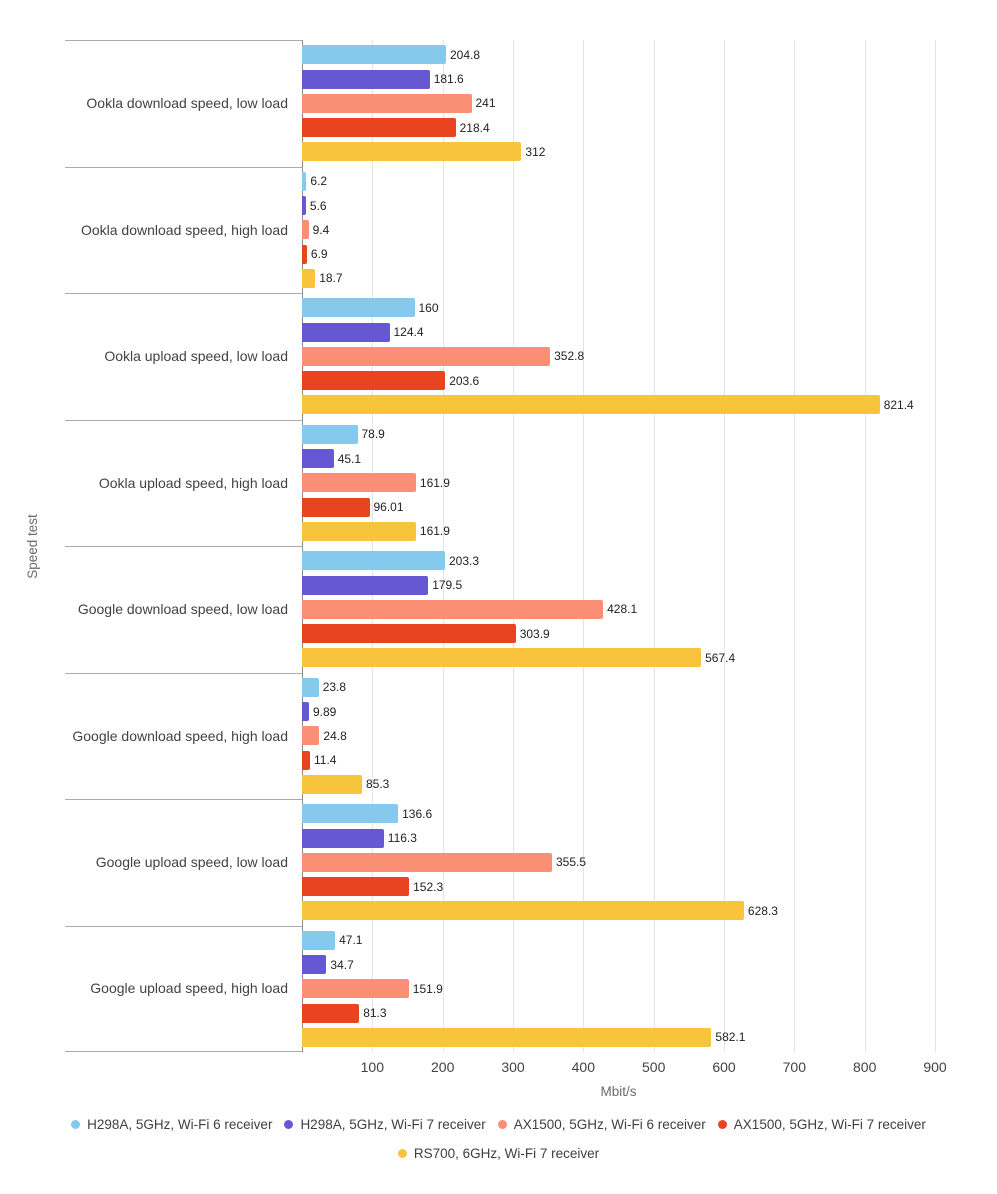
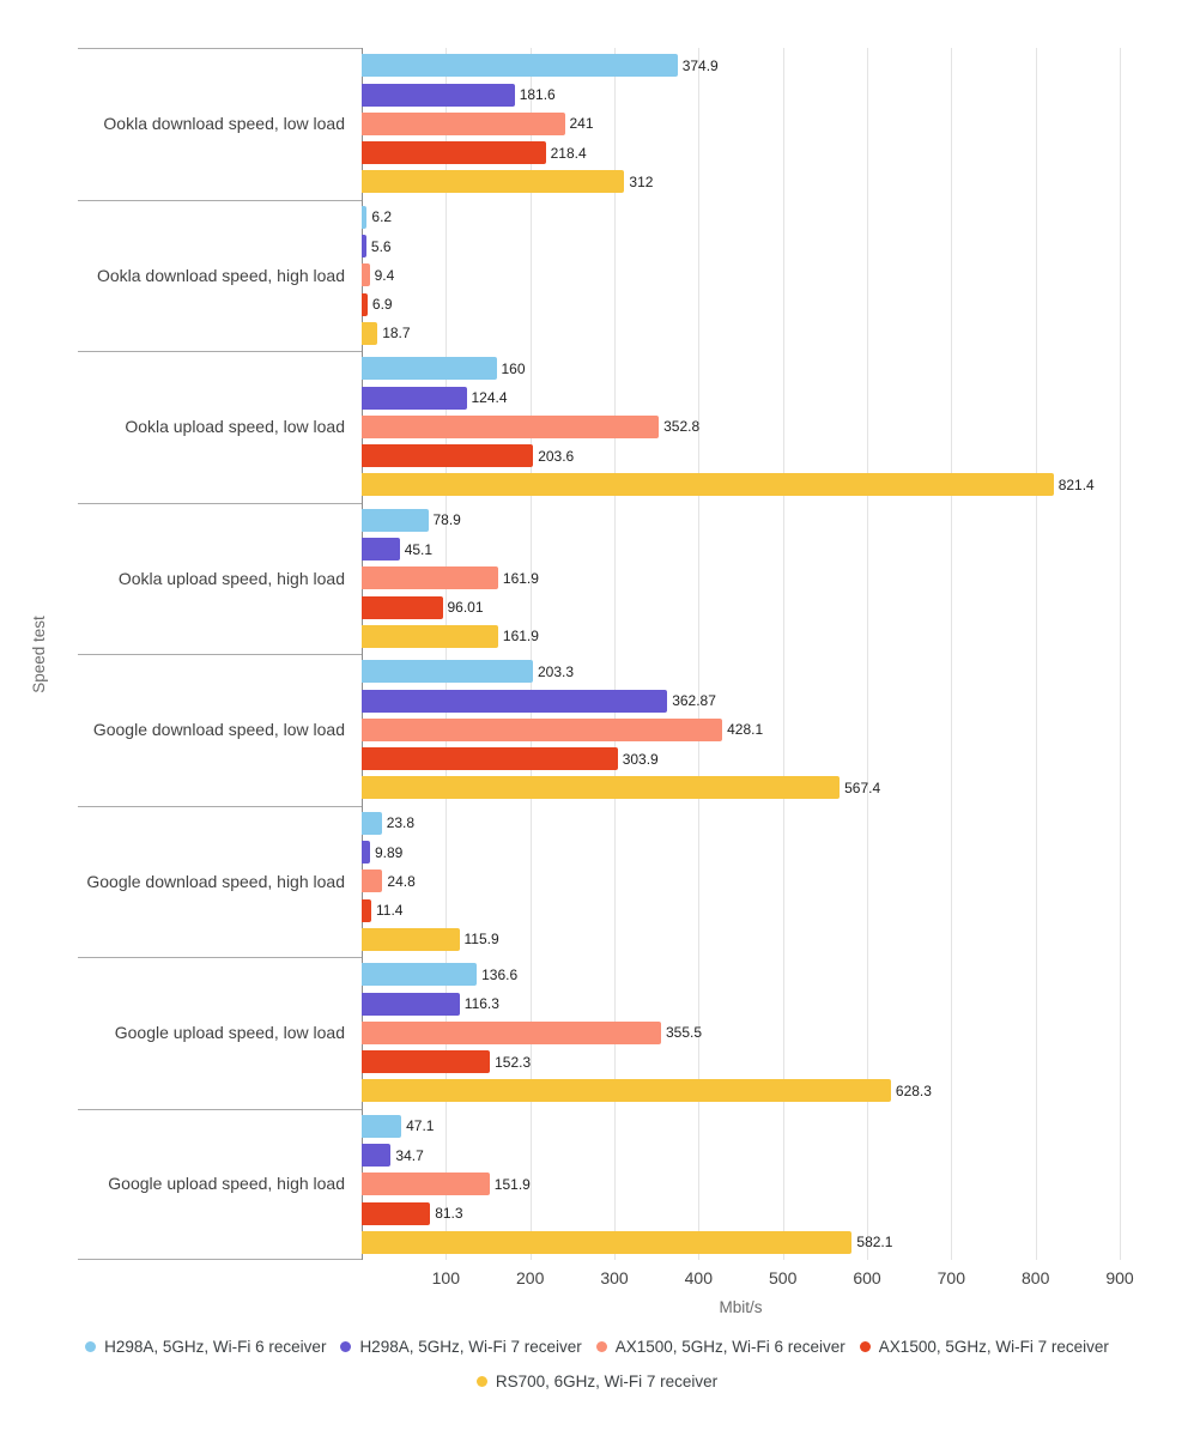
H298A, 5GHz, Wi-Fi 6 receiver/Ookla download speed, low load: 204.8 -> 374.9
H298A, 5GHz, Wi-Fi 7 receiver/Google download speed, low load: 179.5 -> 362.87
RS700, 6GHz, Wi-Fi 7 receiver/Google download speed, high load: 85.3 -> 115.9
